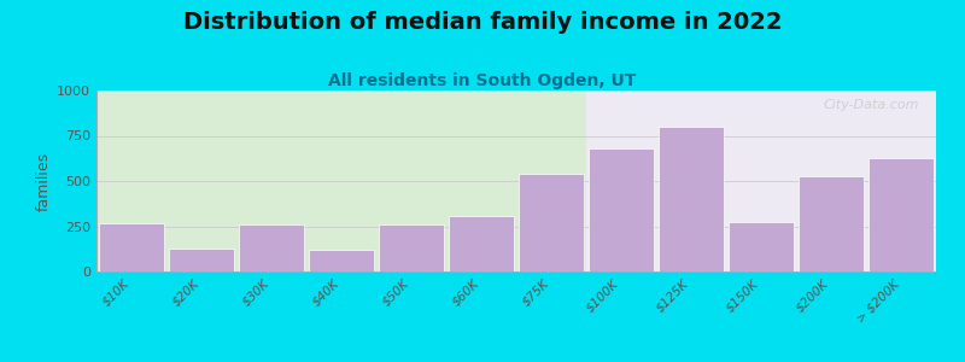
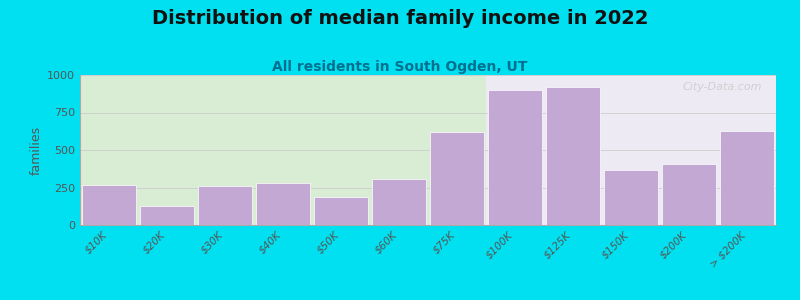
$40K: 120 -> 280
$50K: 260 -> 190
$75K: 540 -> 620
$100K: 680 -> 900
$125K: 800 -> 920
$150K: 280 -> 370
$200K: 530 -> 410
